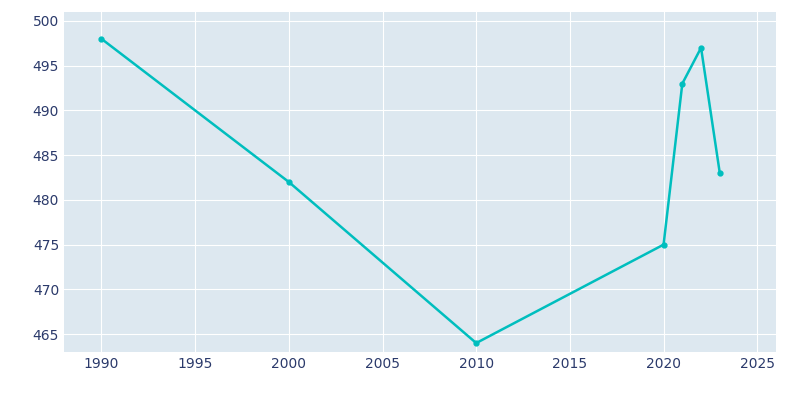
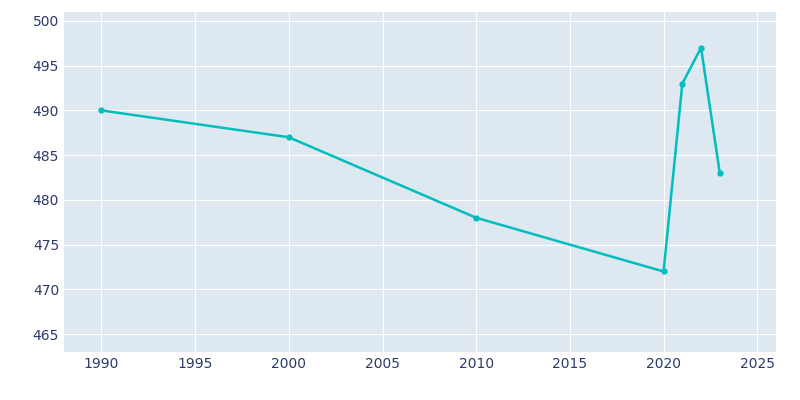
1990: 498 -> 490
2000: 482 -> 487
2010: 464 -> 478
2020: 475 -> 472
